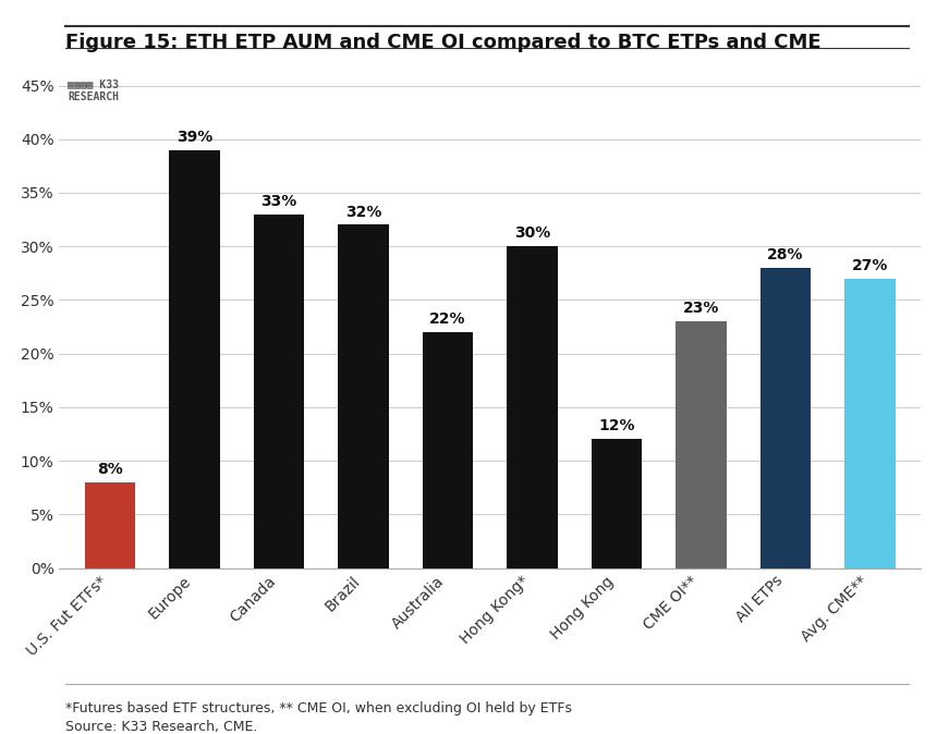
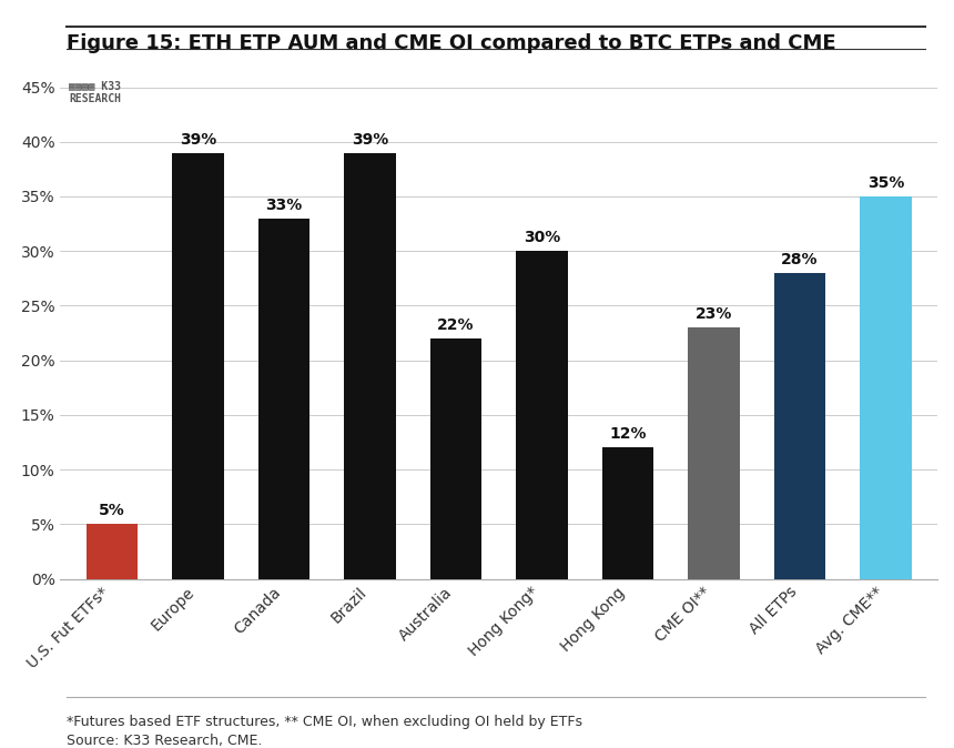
U.S. Fut ETFs*: 8% -> 5%
Brazil: 32% -> 39%
Avg. CME**: 27% -> 35%
